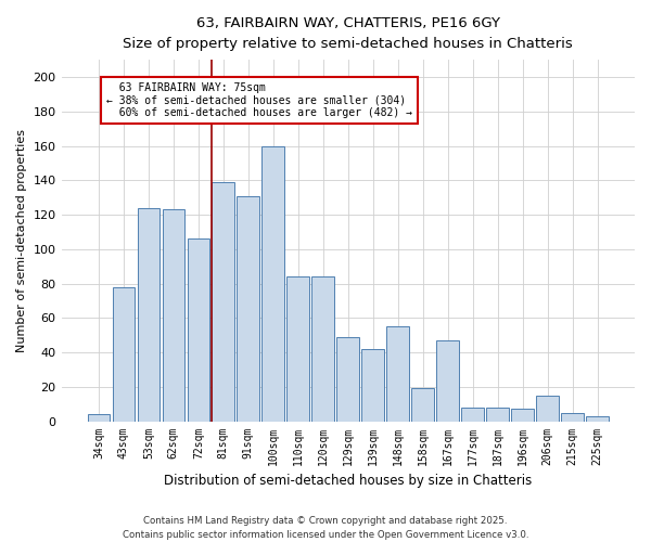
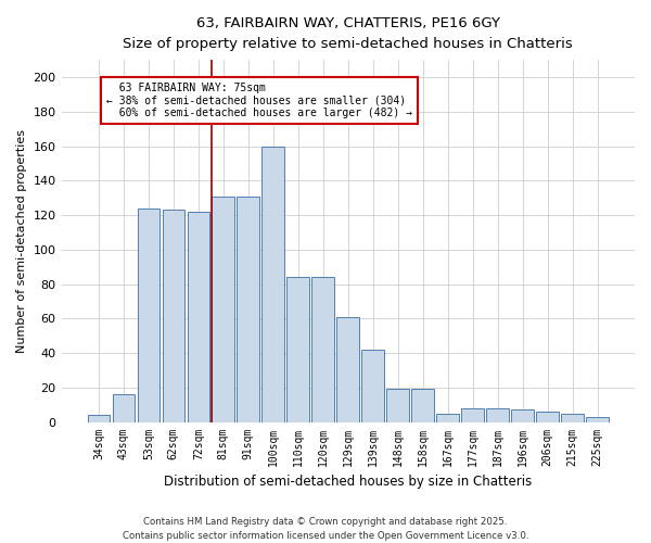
43sqm: 78 -> 16
72sqm: 106 -> 122
81sqm: 139 -> 131
129sqm: 49 -> 61
148sqm: 55 -> 19
167sqm: 47 -> 5
206sqm: 15 -> 6
